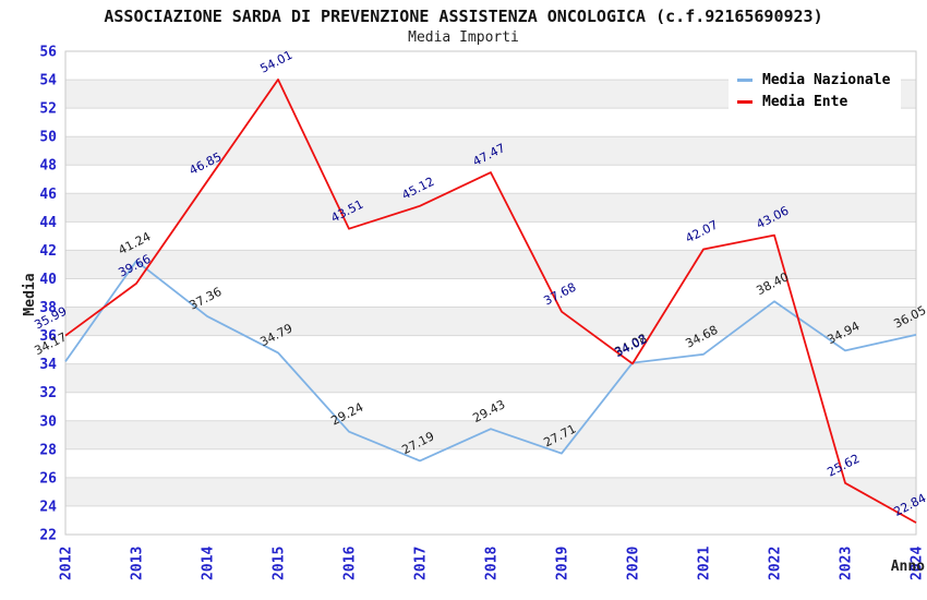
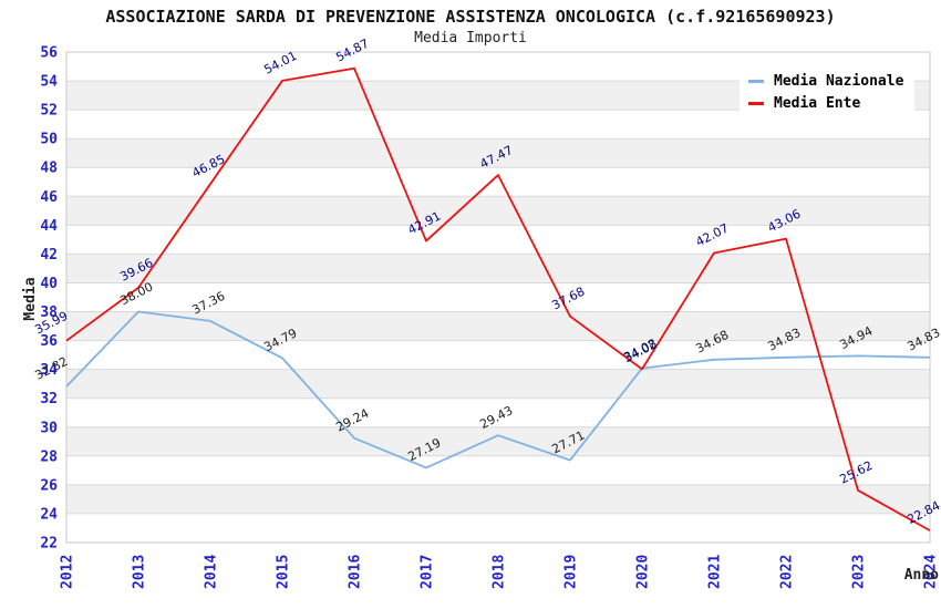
Media Nazionale/2012: 34.17 -> 32.82
Media Nazionale/2013: 41.24 -> 38.00
Media Ente/2016: 43.51 -> 54.87
Media Ente/2017: 45.12 -> 42.91
Media Nazionale/2022: 38.40 -> 34.83
Media Nazionale/2024: 36.05 -> 34.83
